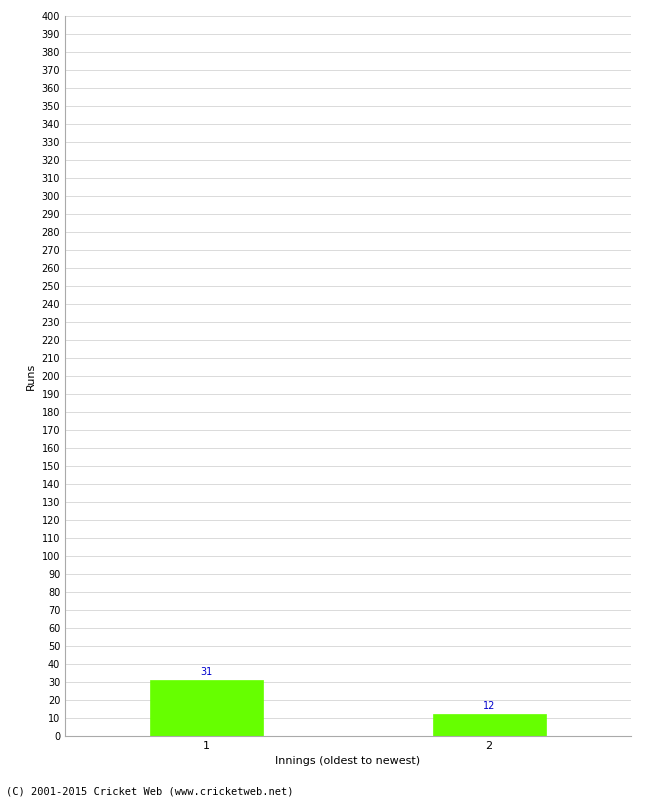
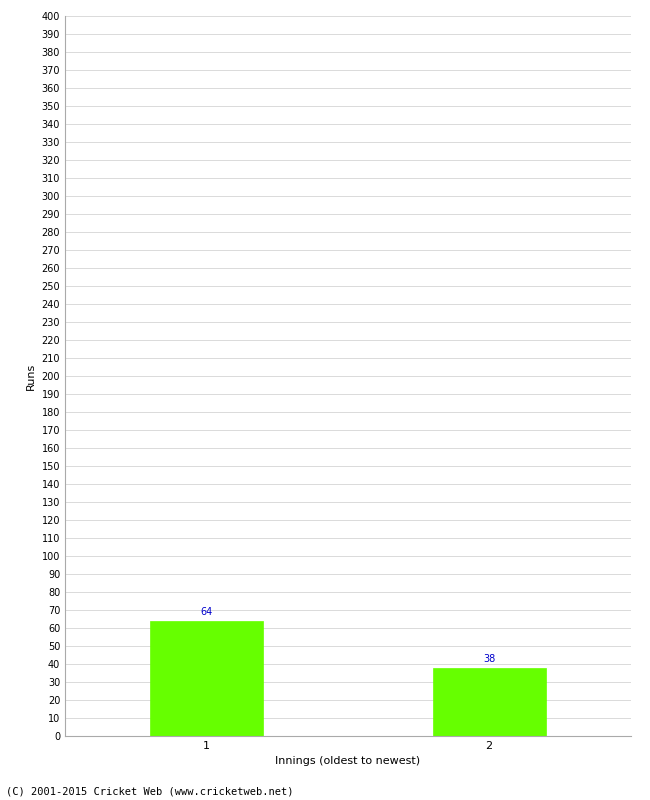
1: 31 -> 64
2: 12 -> 38
